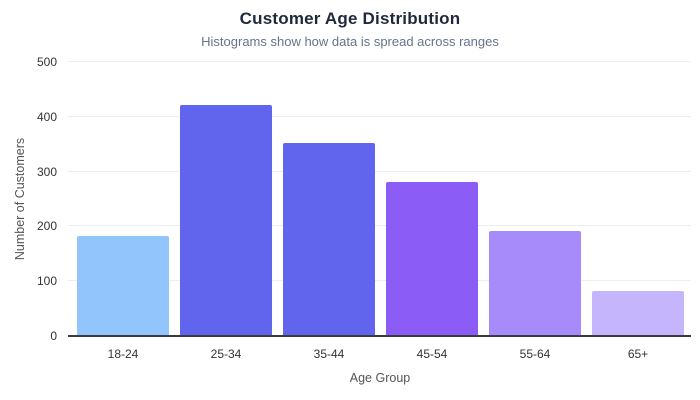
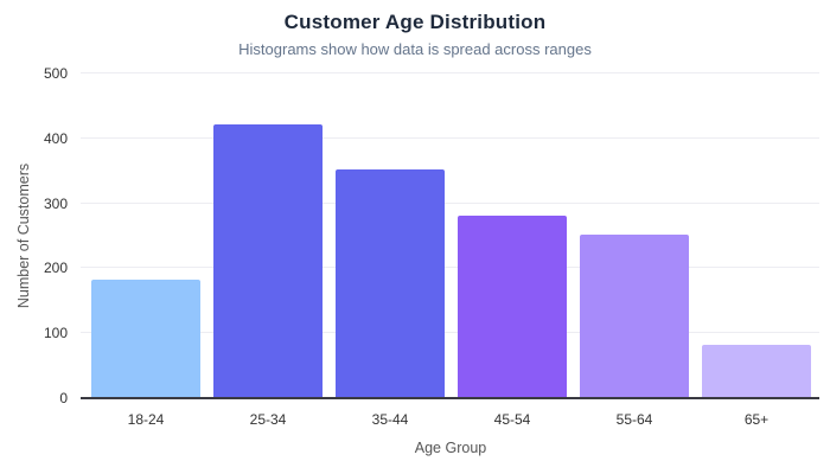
55-64: 190 -> 250
